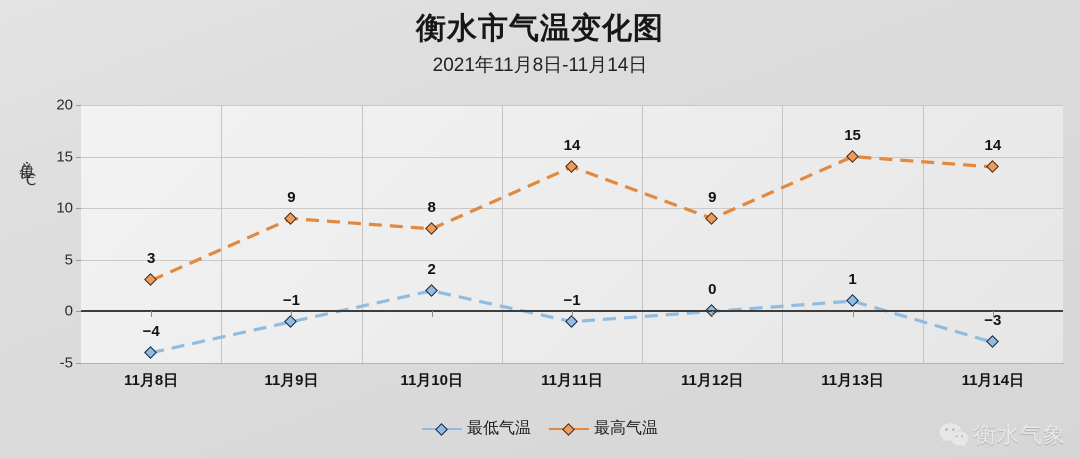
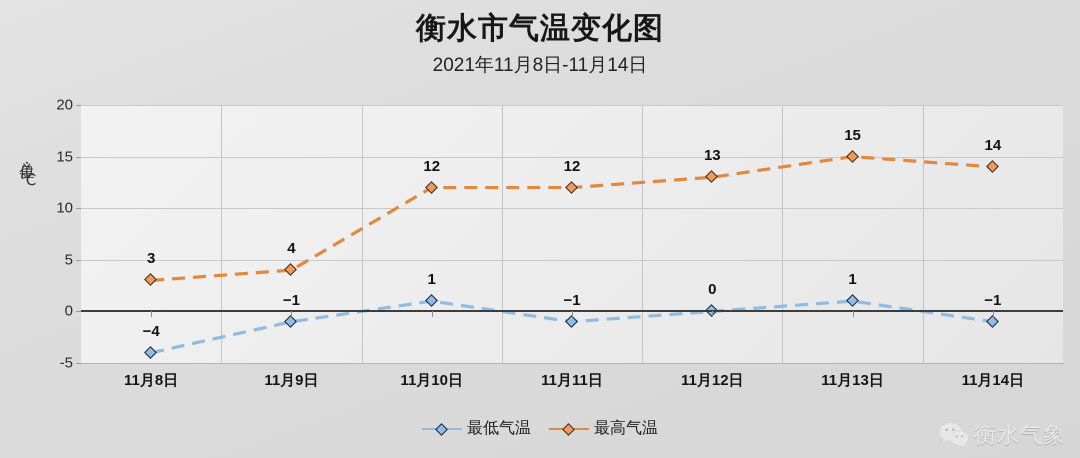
最高气温/11月9日: 9 -> 4
最低气温/11月10日: 2 -> 1
最高气温/11月10日: 8 -> 12
最高气温/11月11日: 14 -> 12
最高气温/11月12日: 9 -> 13
最低气温/11月14日: −3 -> −1
